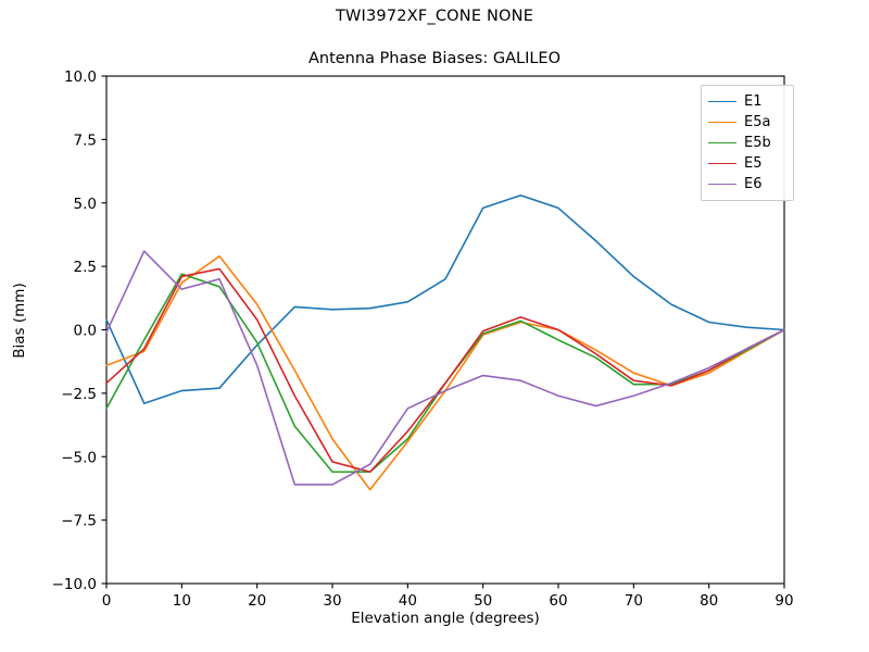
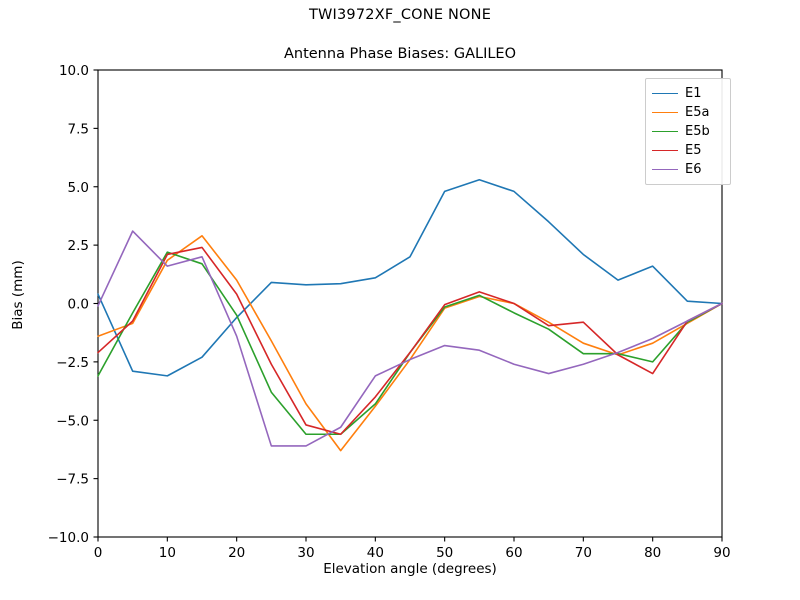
E1/10: -2.4 -> -3.1
E5/70: -2.0 -> -0.8
E1/80: 0.3 -> 1.6
E5b/80: -1.6 -> -2.5
E5/80: -1.6 -> -3.0
